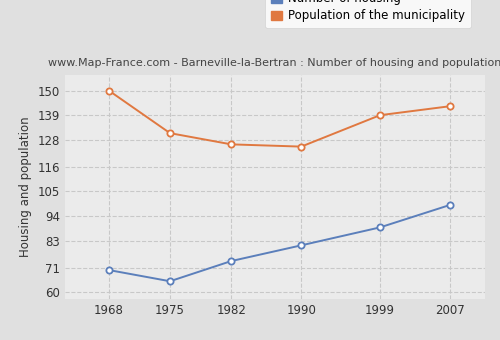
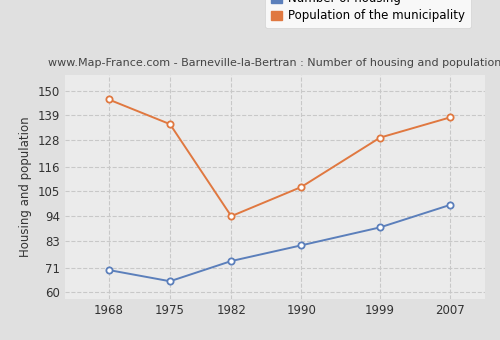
Population of the municipality/1968: 150 -> 146
Population of the municipality/1975: 131 -> 135
Population of the municipality/1982: 126 -> 94
Population of the municipality/1990: 125 -> 107
Population of the municipality/1999: 139 -> 129
Population of the municipality/2007: 143 -> 138
